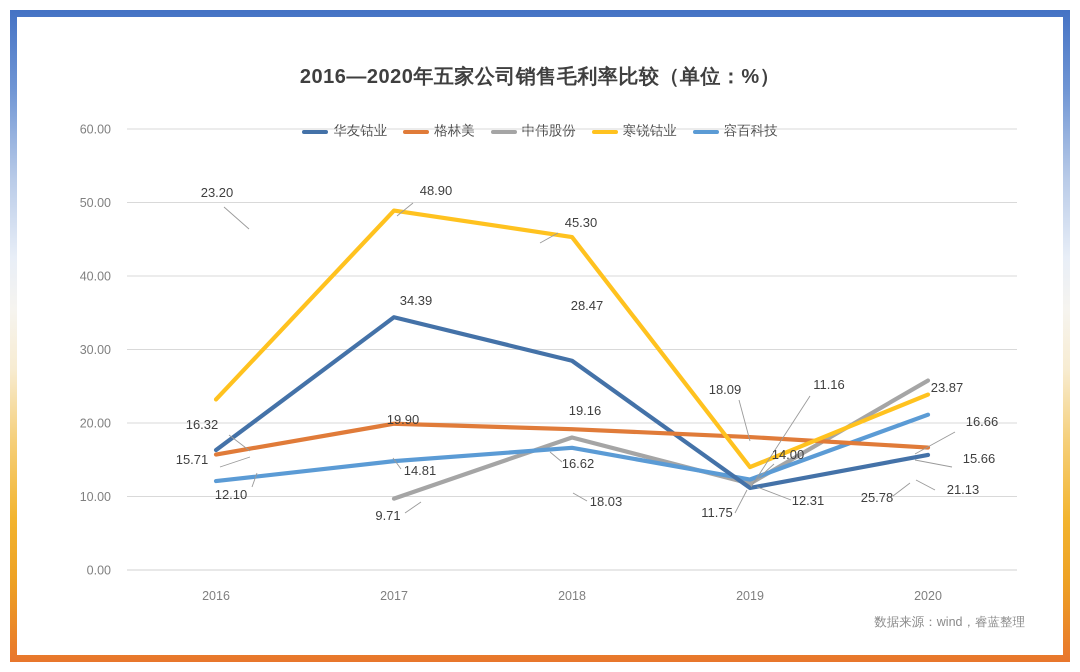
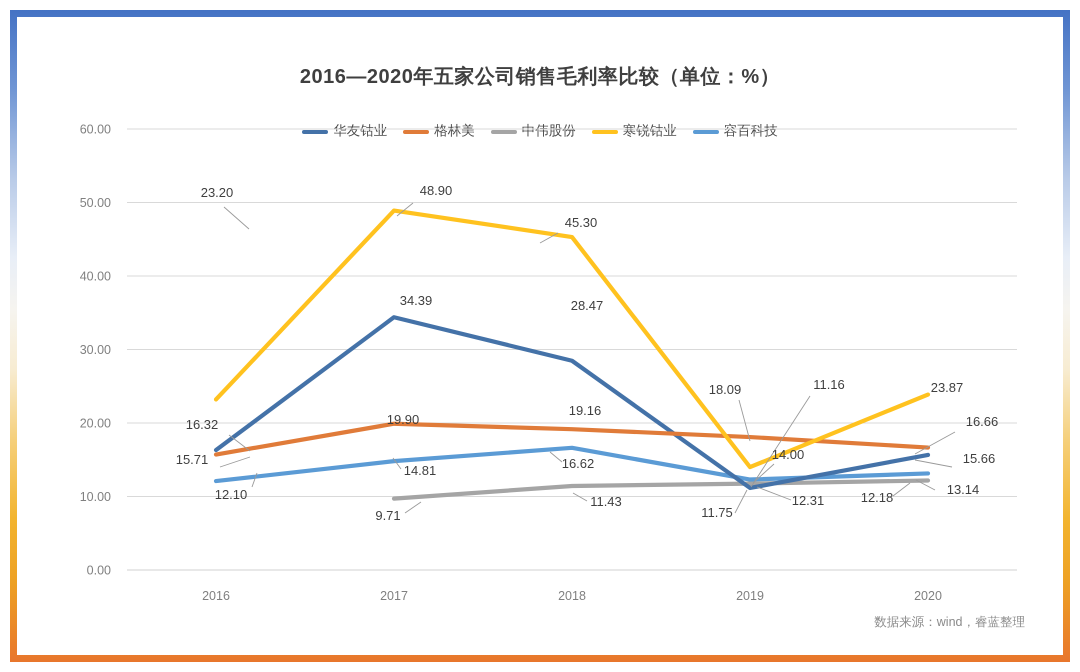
中伟股份/2018: 18.03 -> 11.43
中伟股份/2020: 25.78 -> 12.18
容百科技/2020: 21.13 -> 13.14
